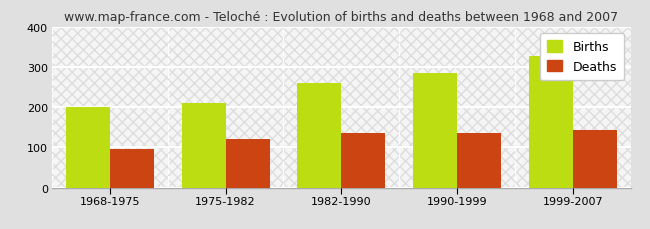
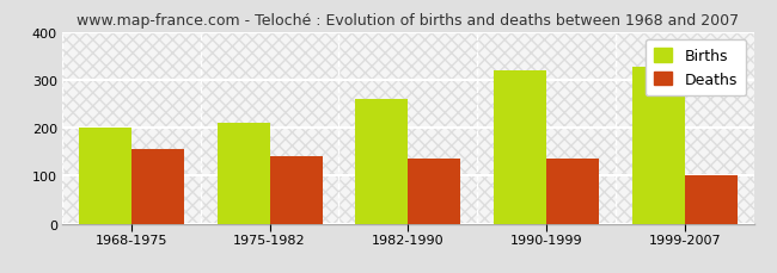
Deaths/1968-1975: 97 -> 155
Deaths/1975-1982: 120 -> 140
Births/1990-1999: 285 -> 320
Deaths/1999-2007: 143 -> 100
